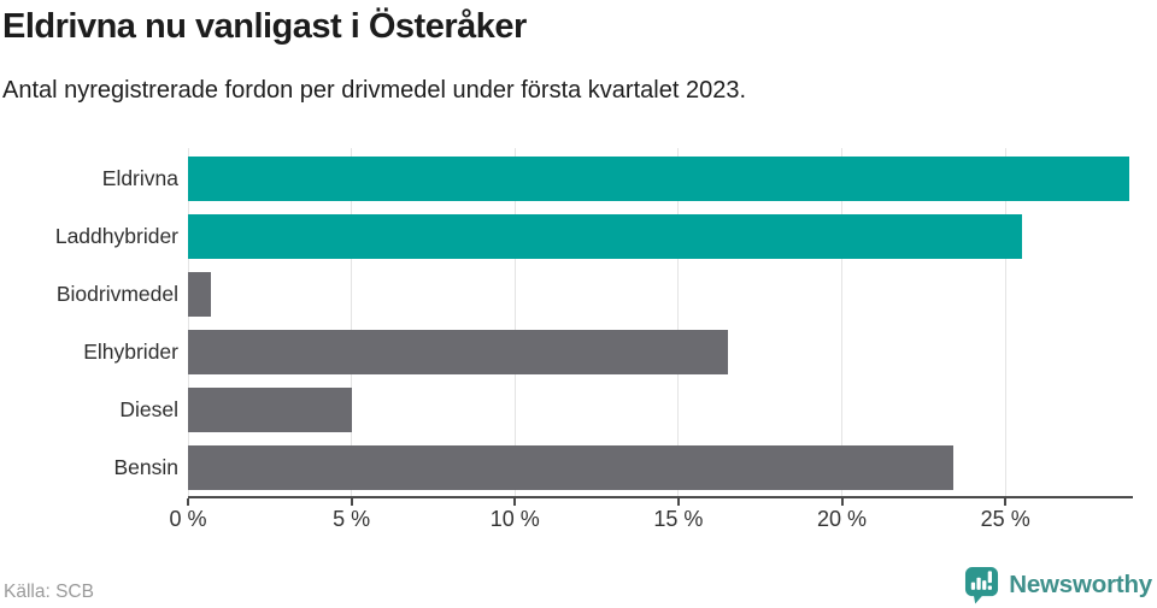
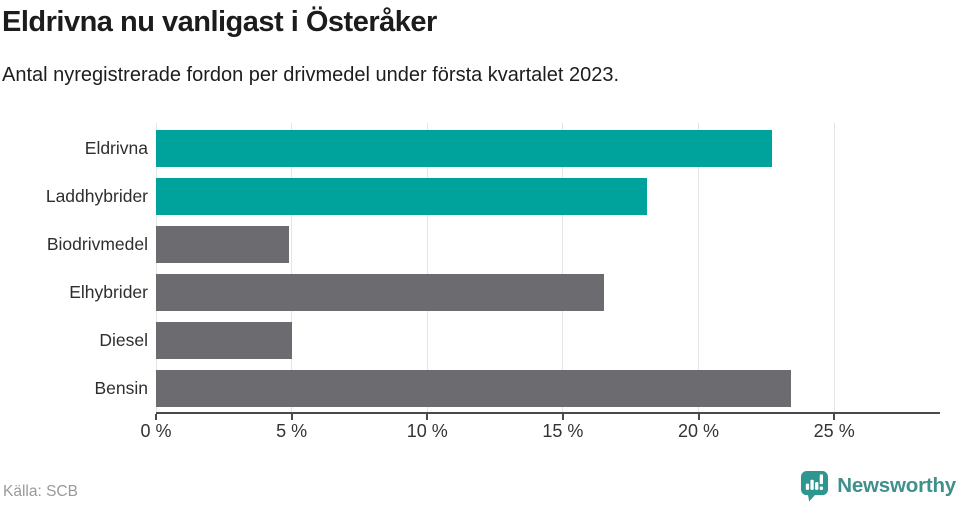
Eldrivna: 28.8% -> 22.7%
Laddhybrider: 25.5% -> 18.1%
Biodrivmedel: 0.7% -> 4.9%
